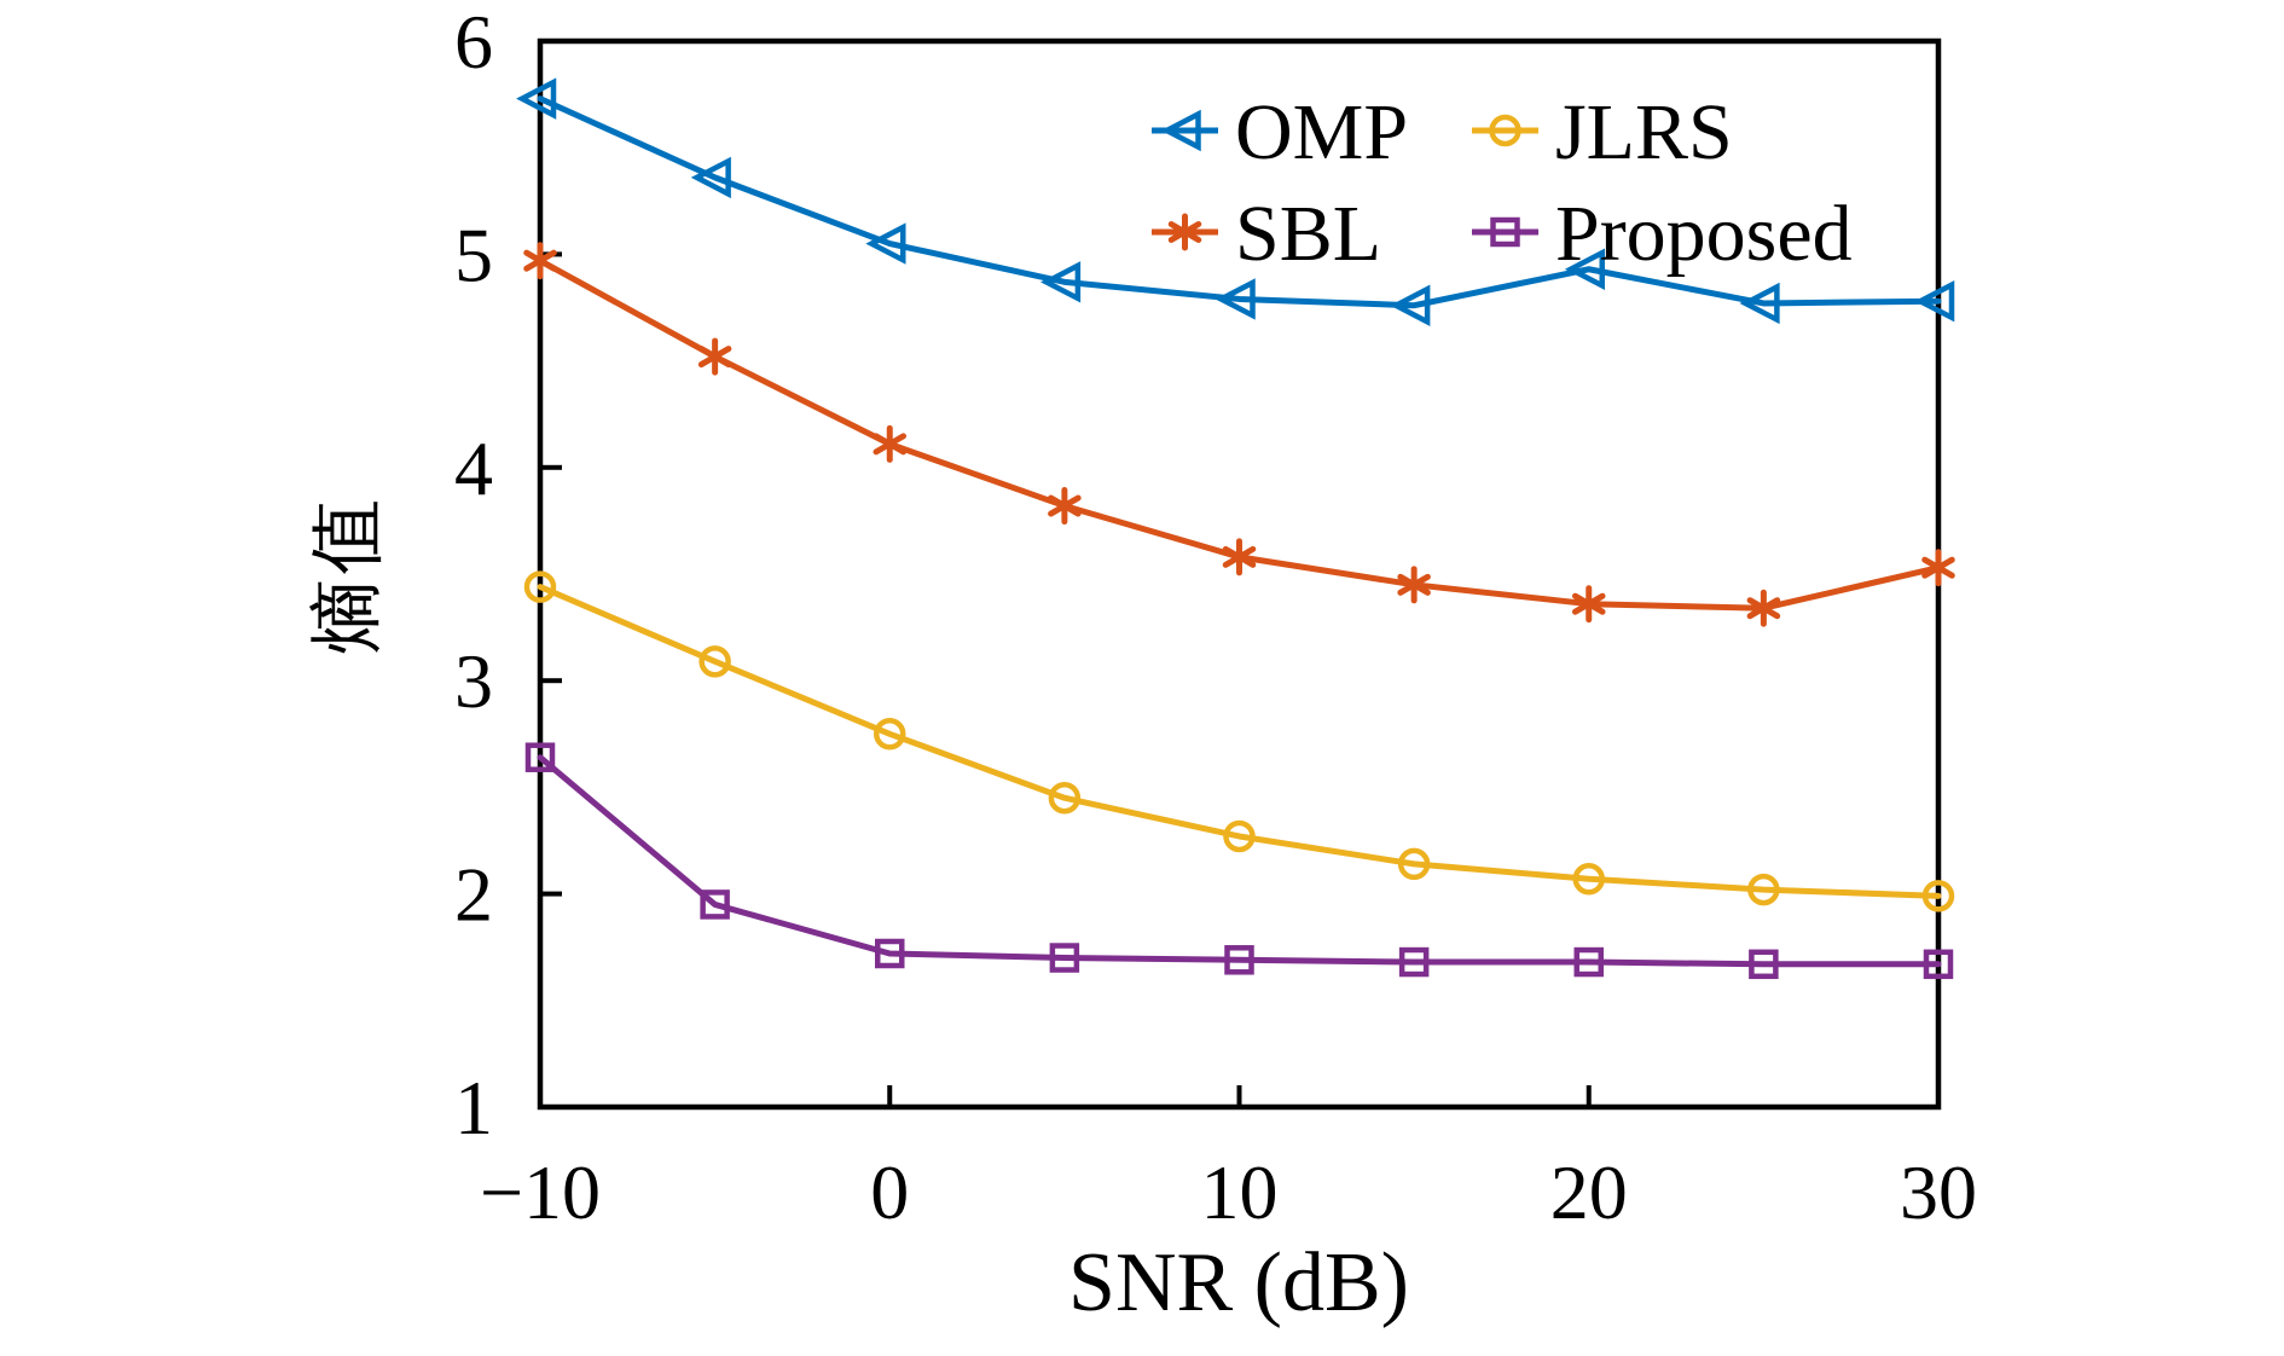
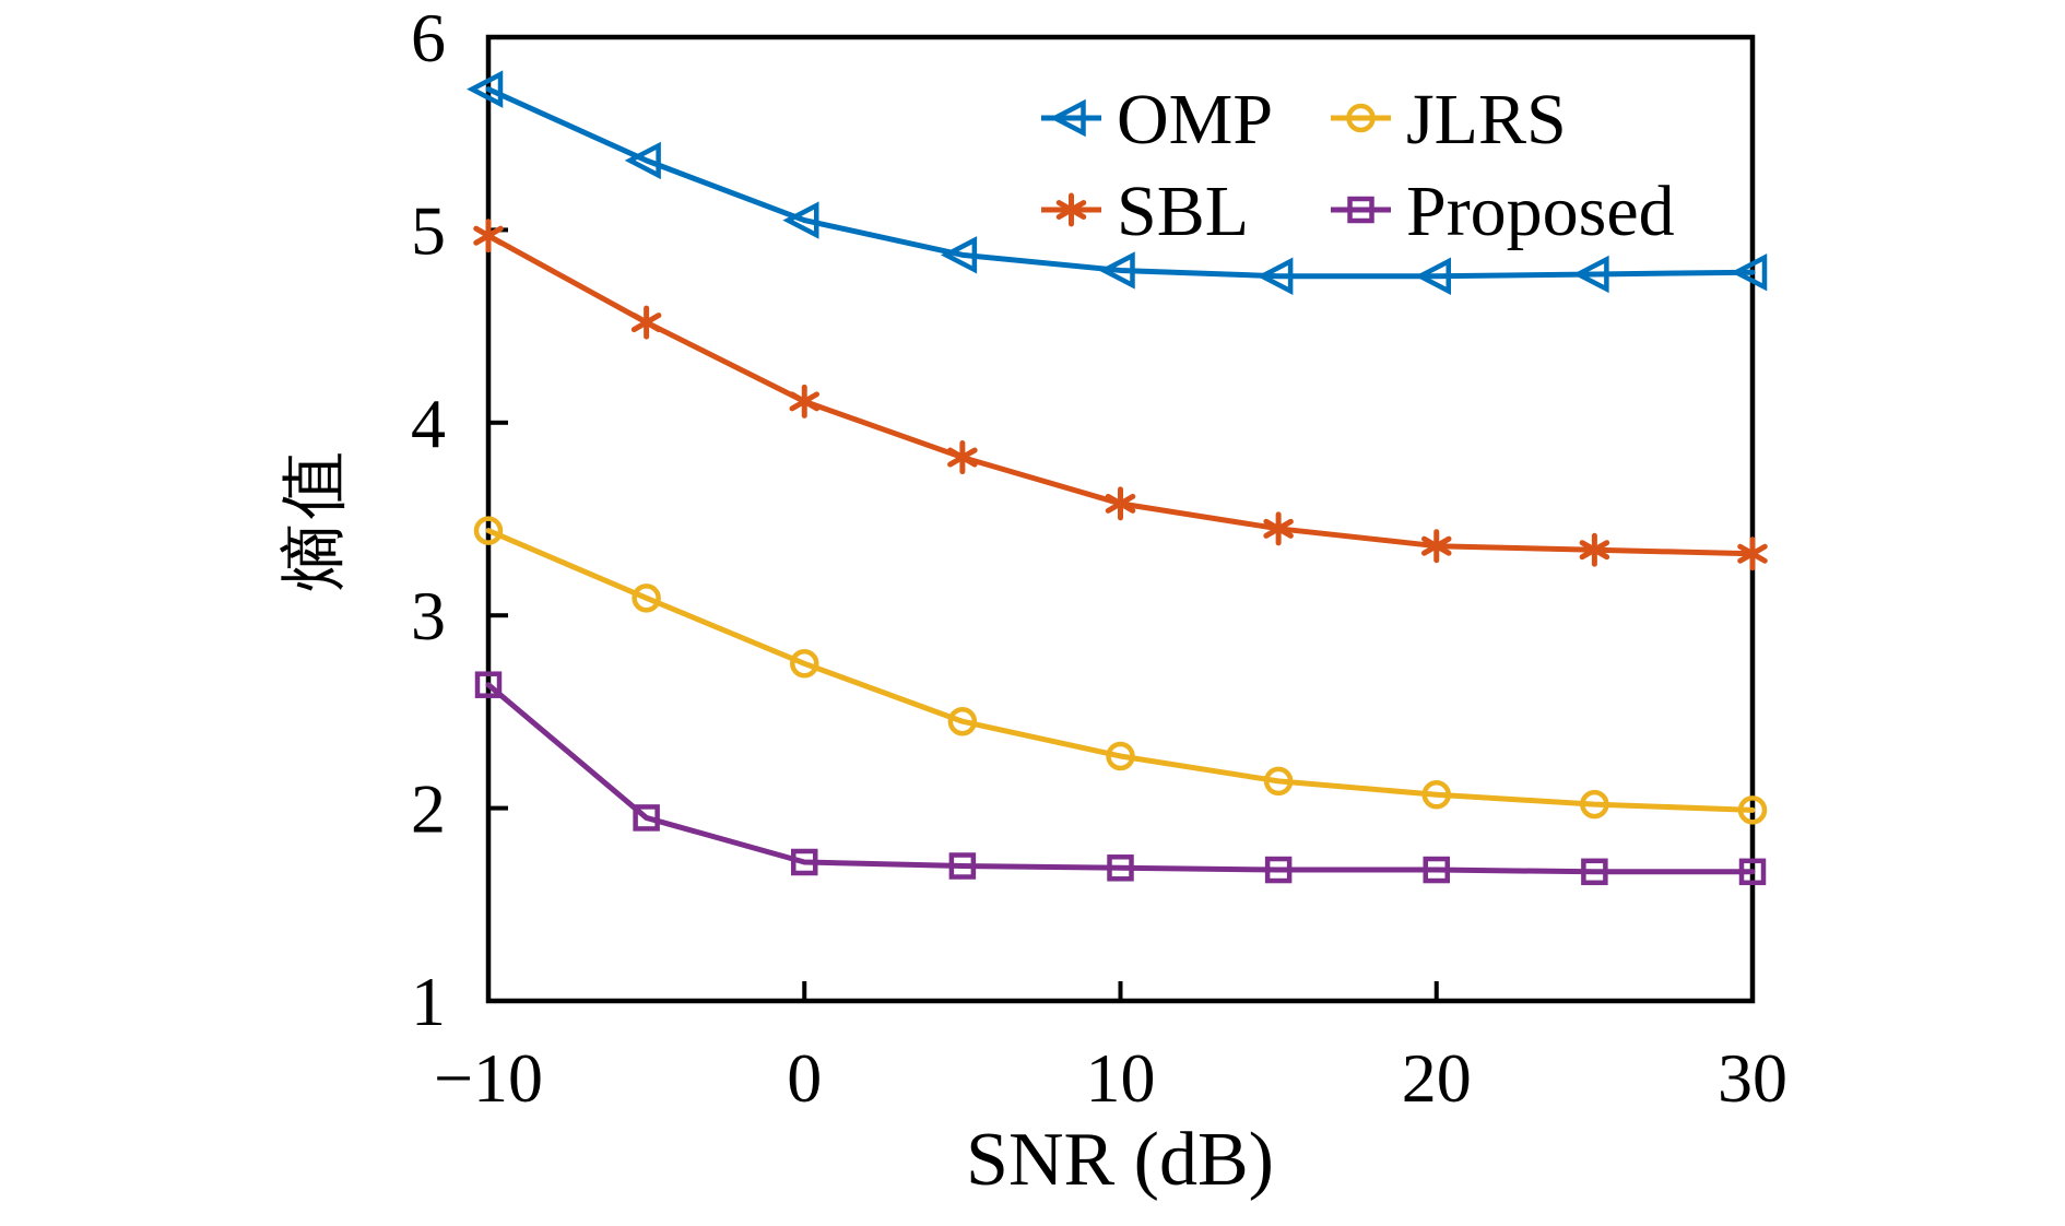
OMP/20: 4.93 -> 4.76
SBL/30: 3.53 -> 3.32
